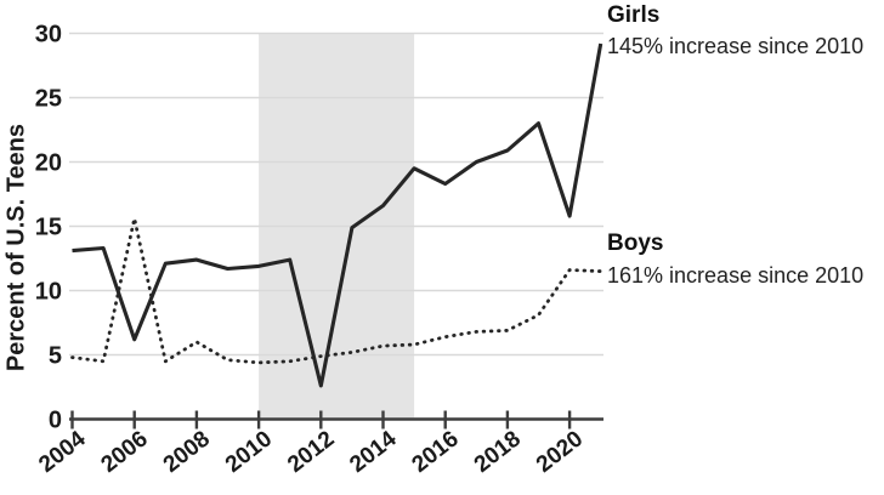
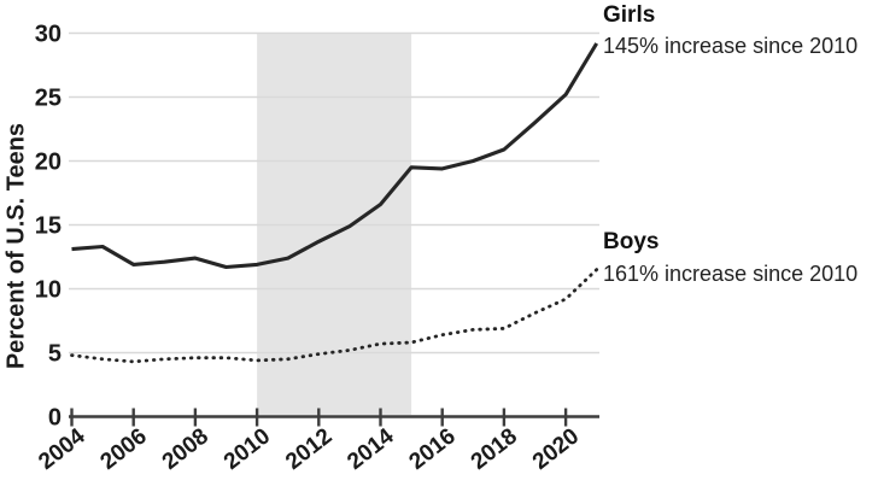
Girls/2006: 6.2 -> 11.9
Boys/2006: 15.6 -> 4.3
Boys/2008: 6.0 -> 4.6
Girls/2012: 2.6 -> 13.7
Girls/2016: 18.3 -> 19.4
Girls/2020: 15.8 -> 25.2
Boys/2020: 11.6 -> 9.2
